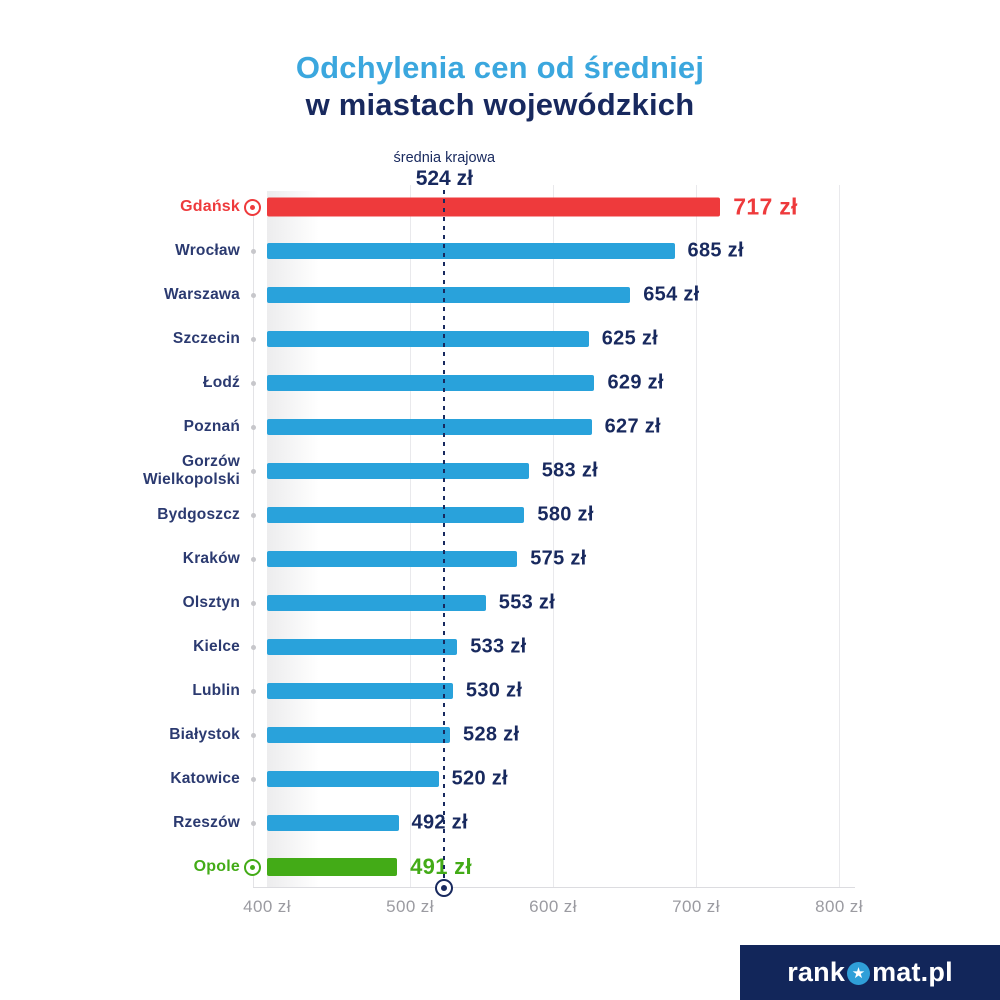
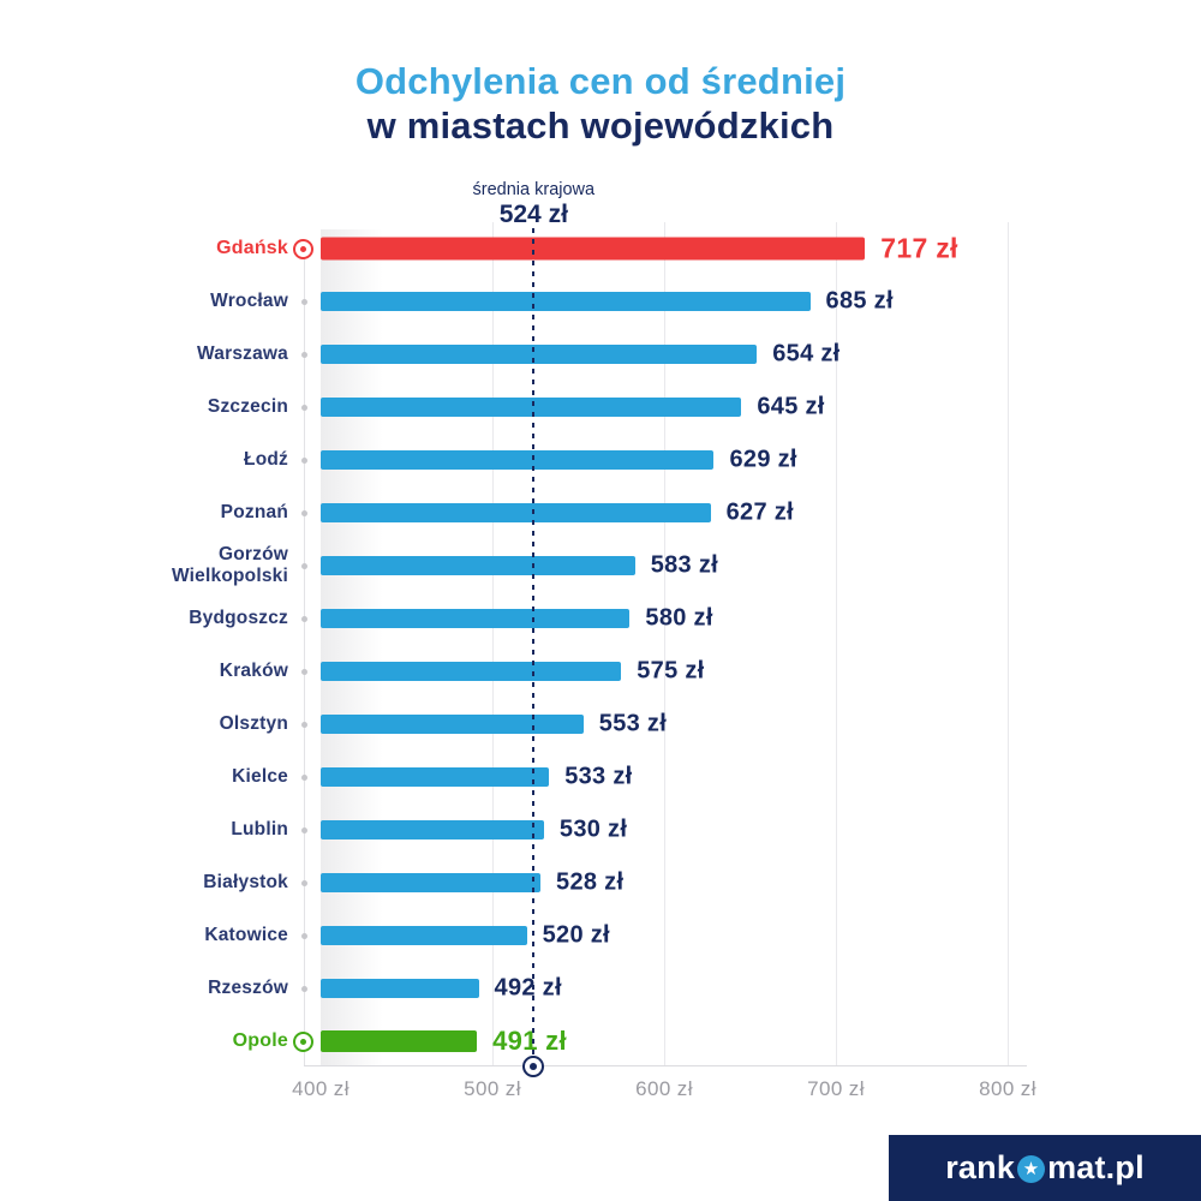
Szczecin: 625 -> 645
